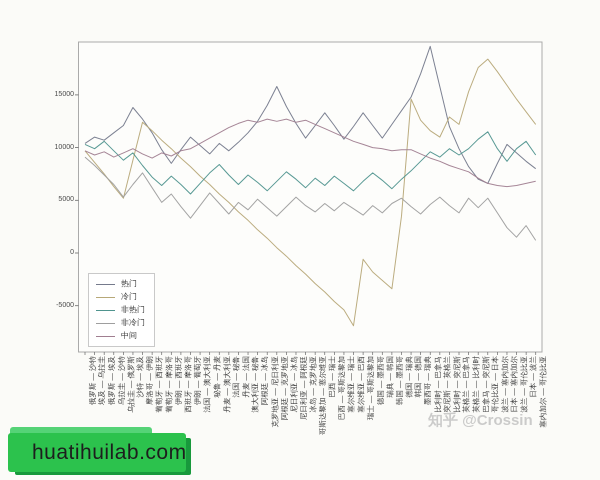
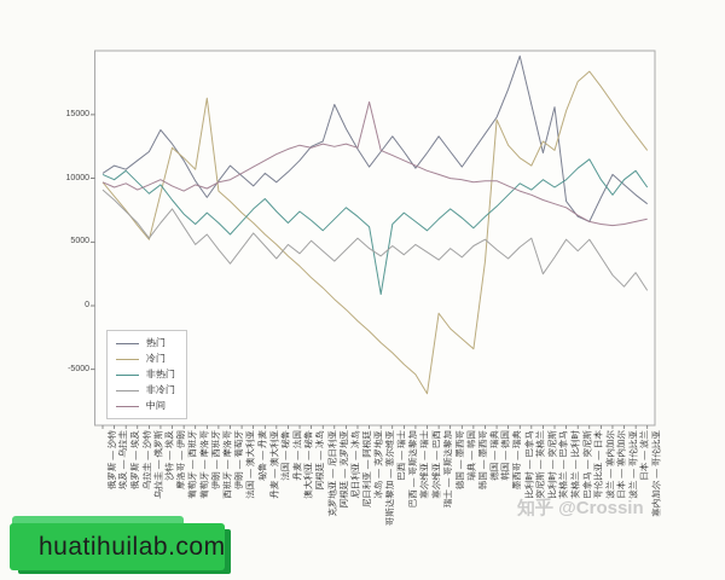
冷门/伊朗 — 西班牙: 9900 -> 16300
热门/克罗地亚 — 尼日利亚: 14000 -> 12900
中间/冰岛 — 克罗地亚: 12600 -> 16000
非热门/哥斯达黎加 — 塞尔维亚: 7100 -> 900
非冷门/比利时 — 突尼斯: 4500 -> 2500
热门/英格兰 — 巴拿马: 9900 -> 15600
